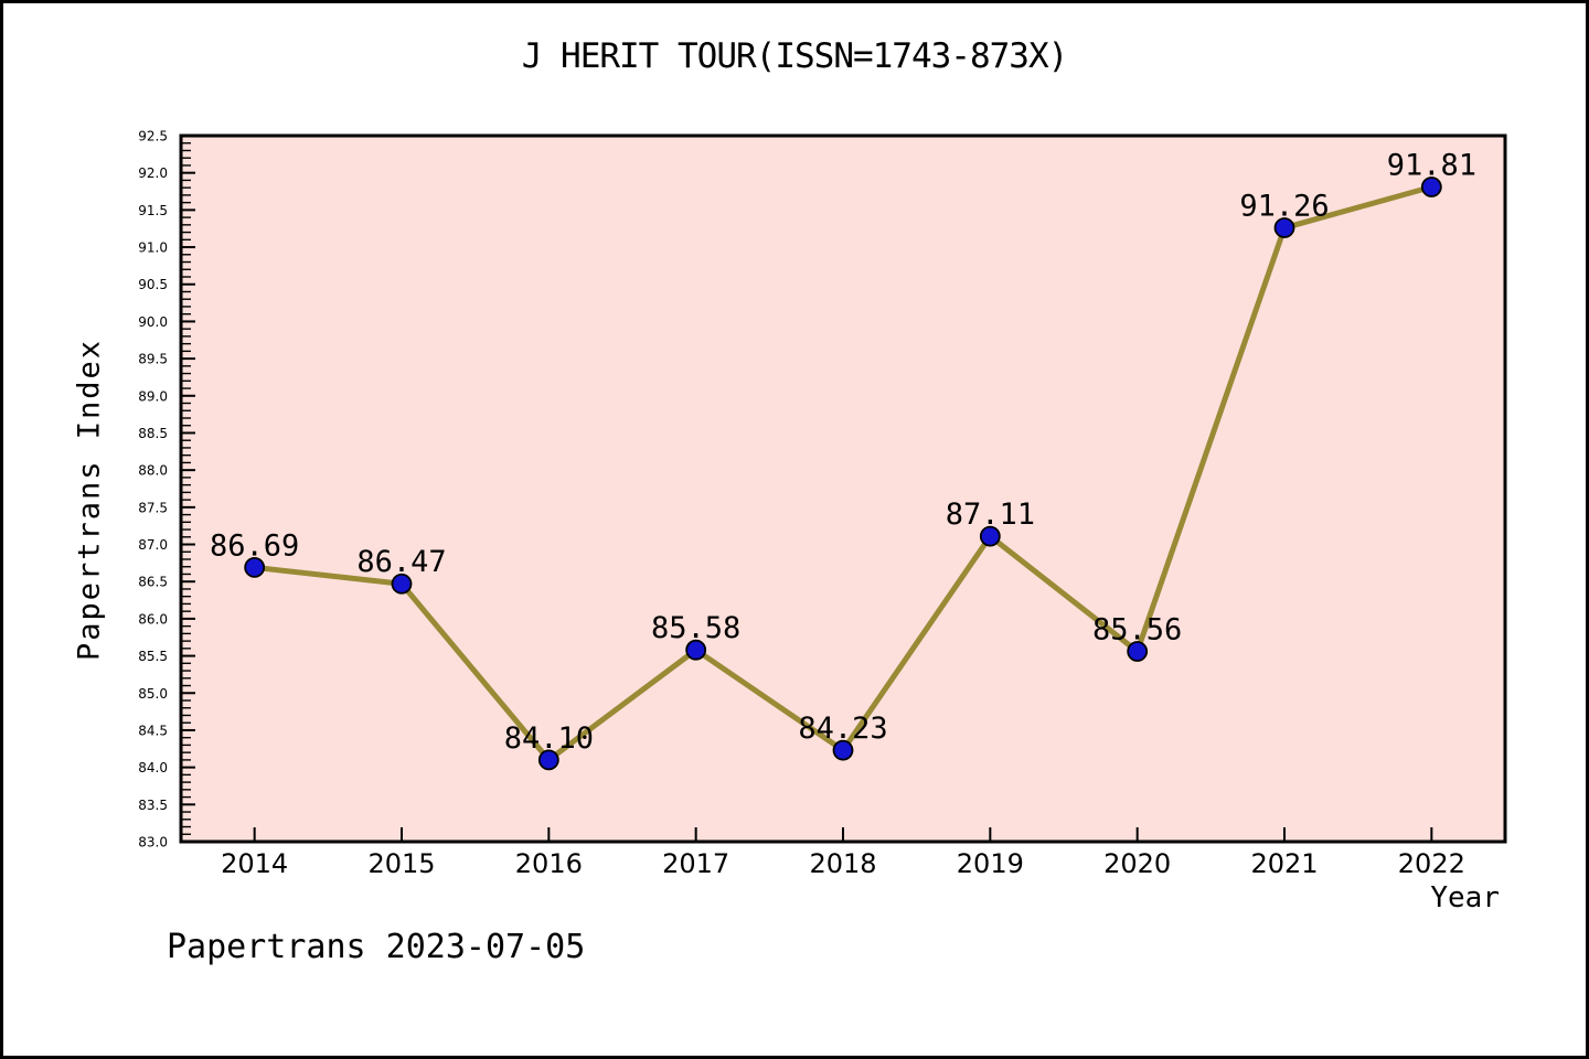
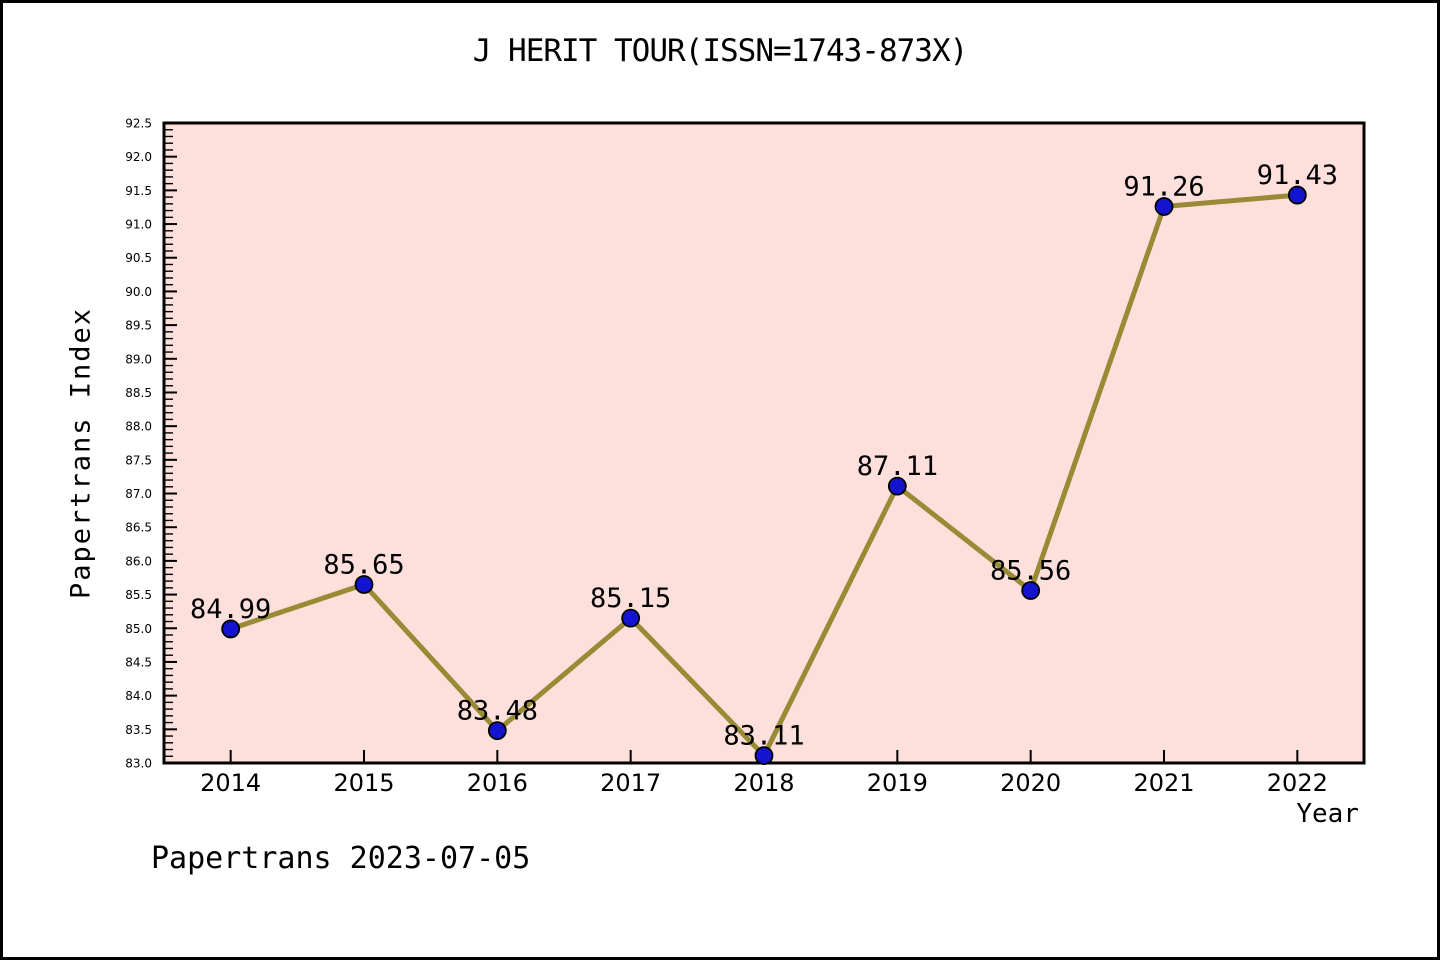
2014: 86.69 -> 84.99
2015: 86.47 -> 85.65
2016: 84.10 -> 83.48
2017: 85.58 -> 85.15
2018: 84.23 -> 83.11
2022: 91.81 -> 91.43
